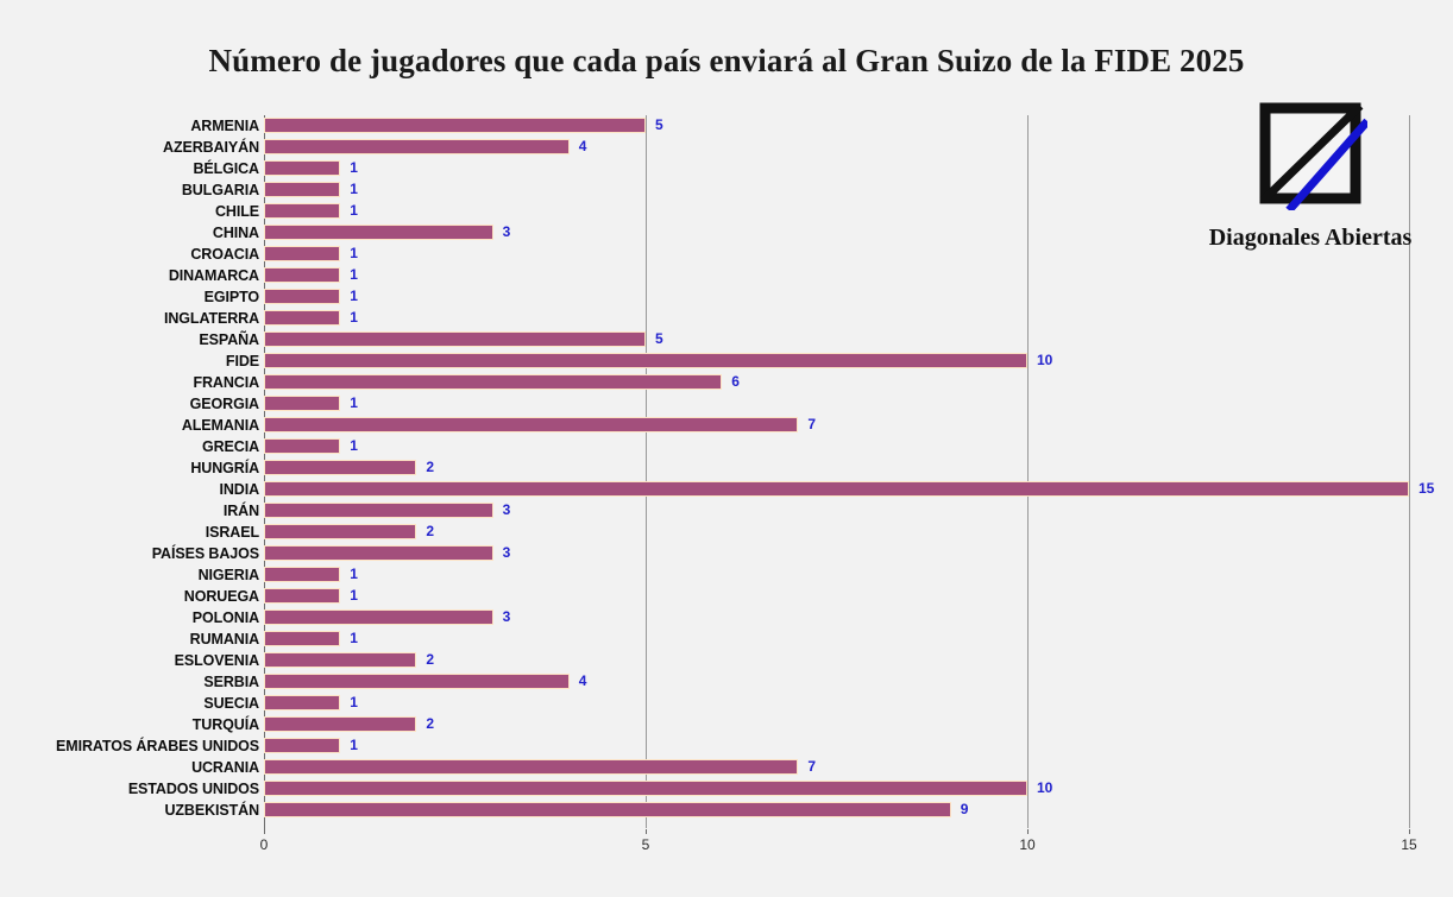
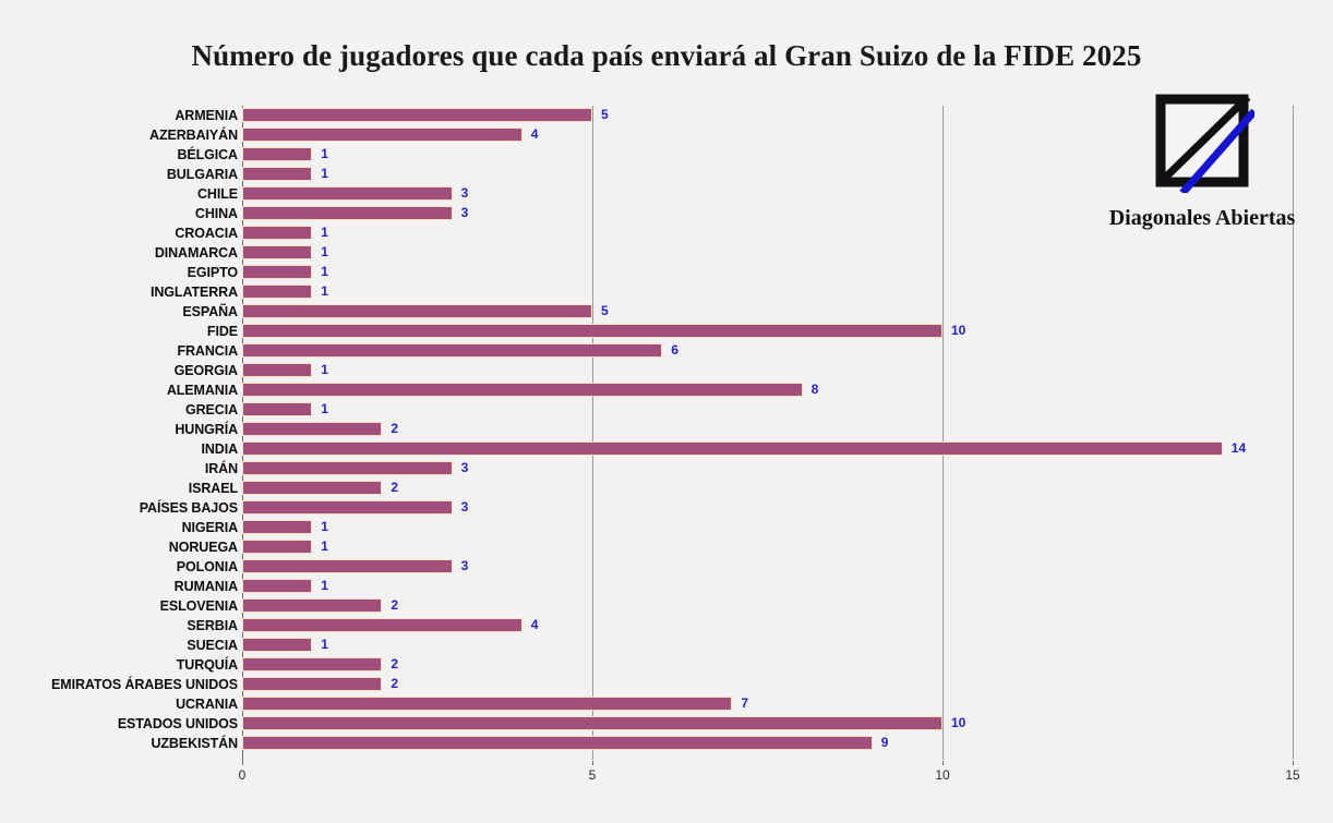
CHILE: 1 -> 3
ALEMANIA: 7 -> 8
INDIA: 15 -> 14
EMIRATOS ÁRABES UNIDOS: 1 -> 2
